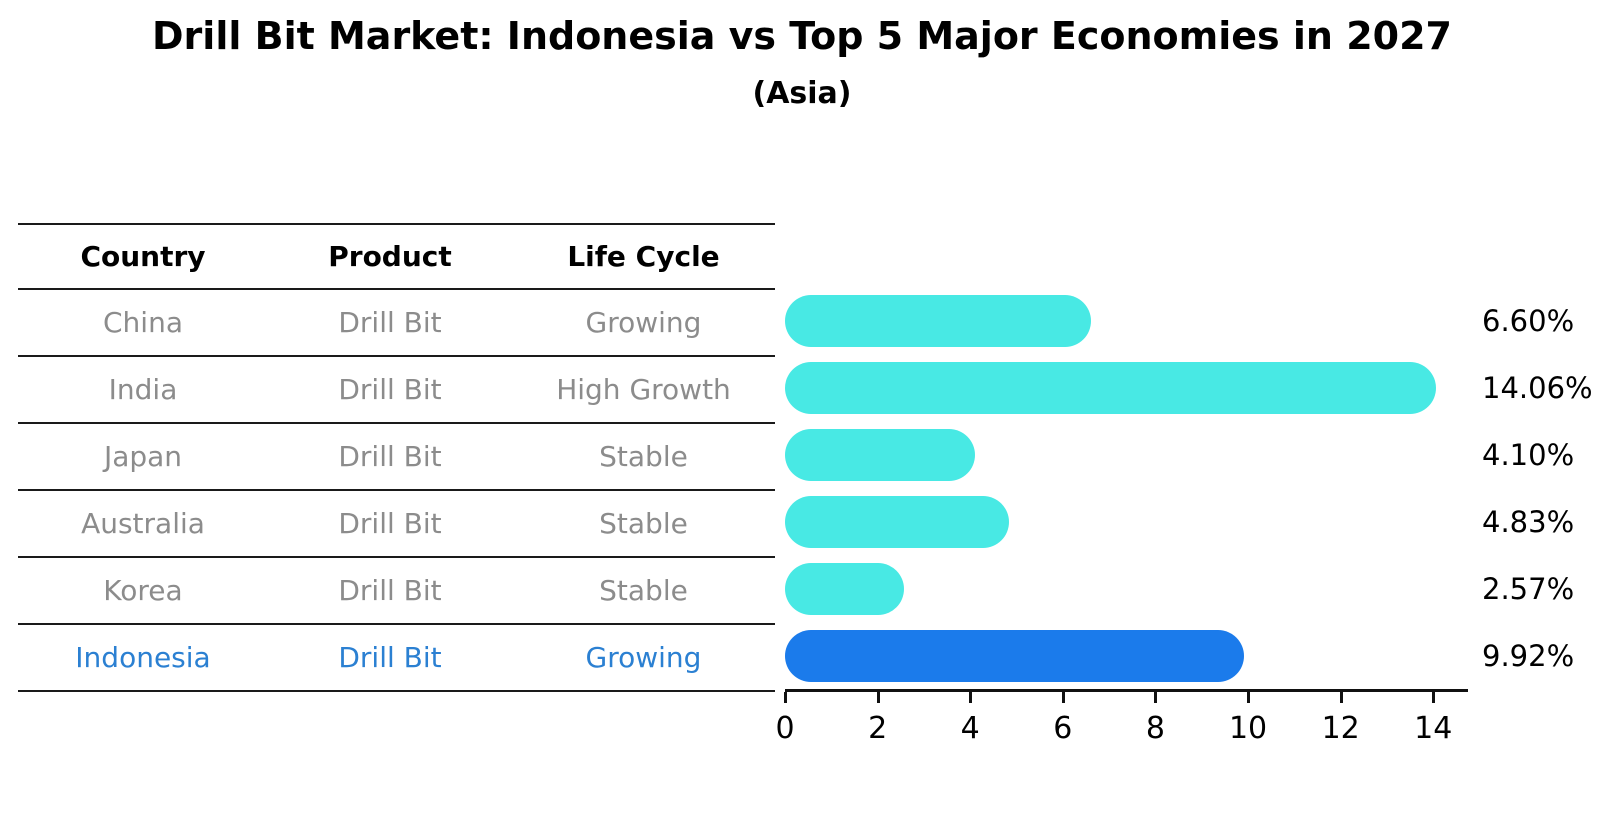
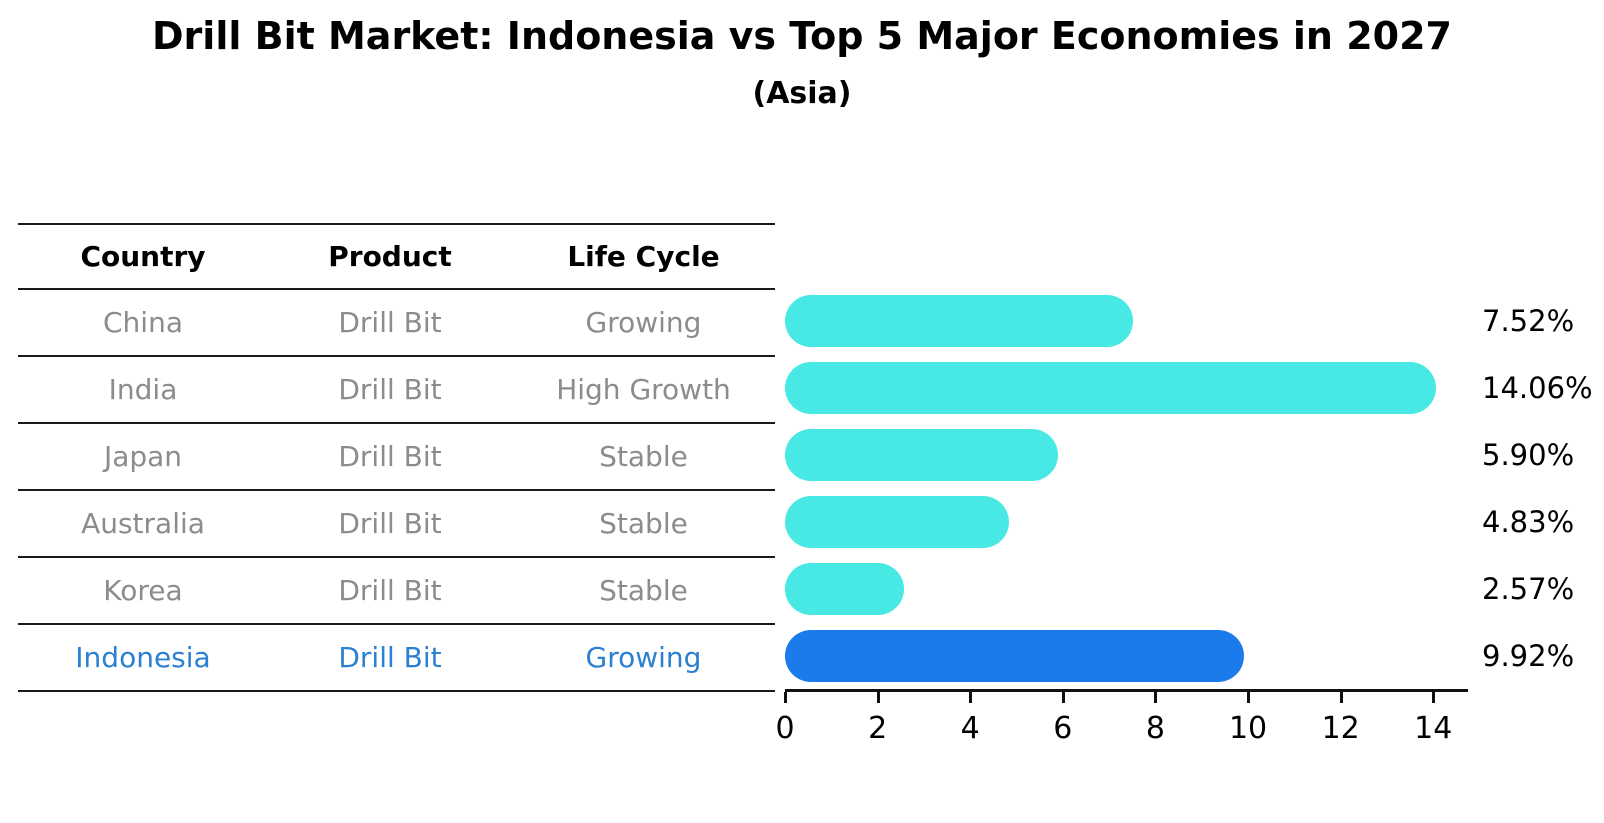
China: 6.60% -> 7.52%
Japan: 4.10% -> 5.90%
